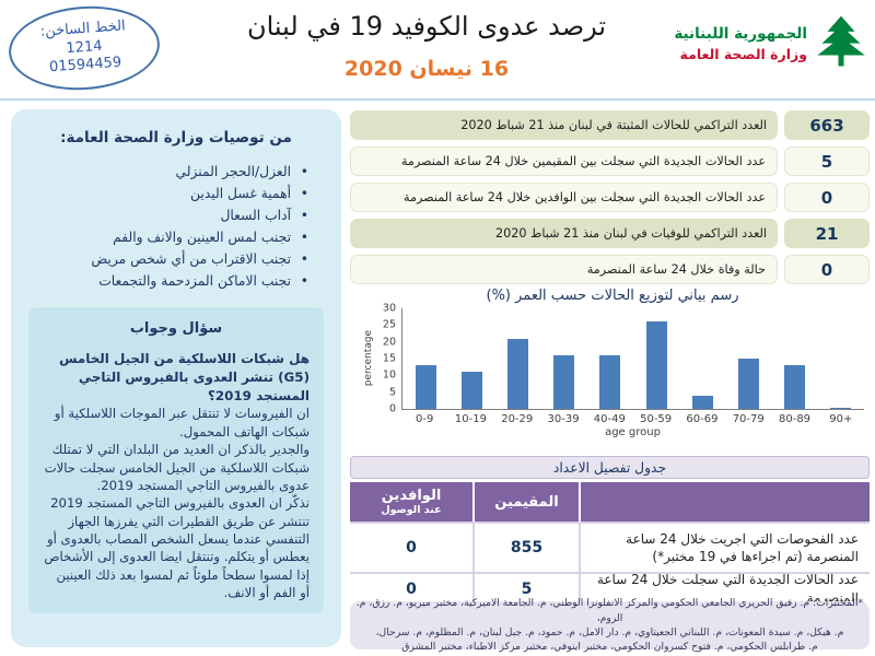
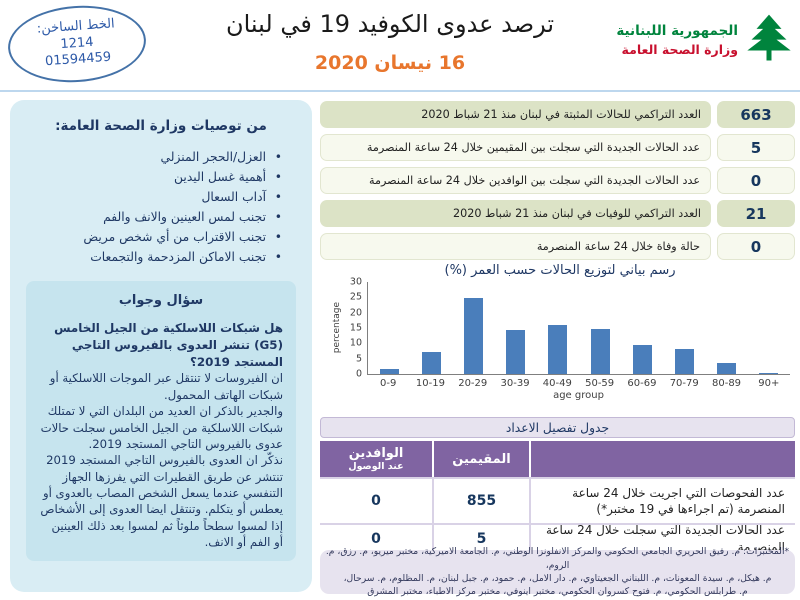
0-9: 13 -> 2
10-19: 11 -> 7
20-29: 21 -> 25
30-39: 16 -> 14
50-59: 26 -> 15
60-69: 4 -> 9
70-79: 15 -> 8
80-89: 13 -> 4
